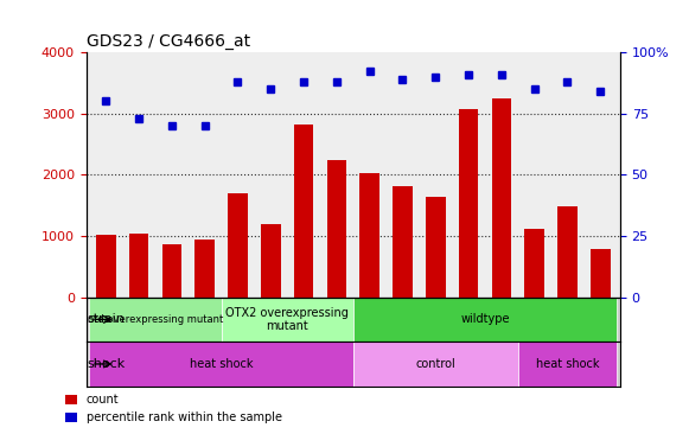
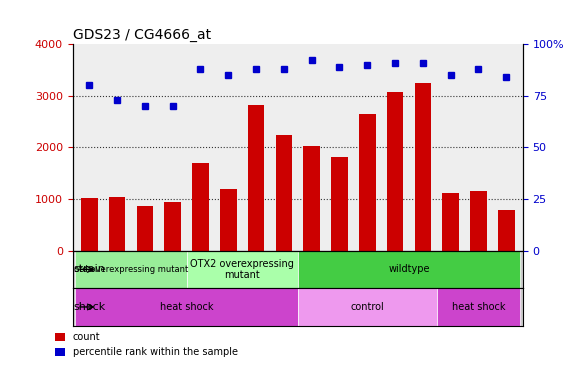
count/GSM1361: 1640 -> 2640
count/GSM1365: 1490 -> 1160
